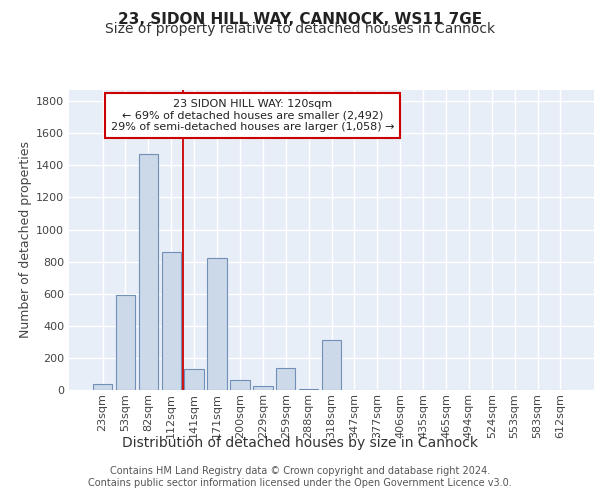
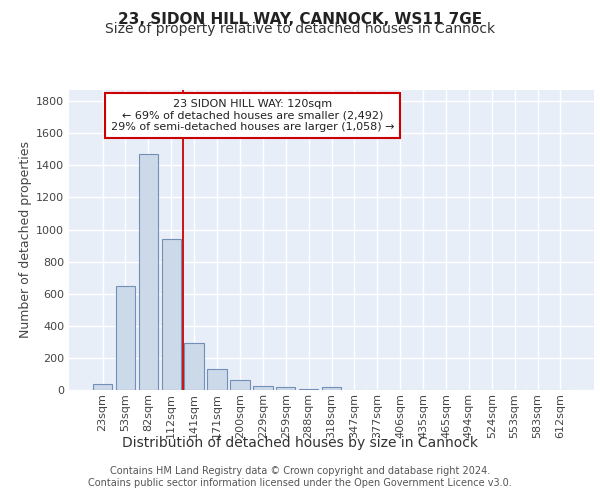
53sqm: 590 -> 650
112sqm: 860 -> 940
141sqm: 130 -> 300
171sqm: 820 -> 130
259sqm: 140 -> 20
318sqm: 310 -> 20
